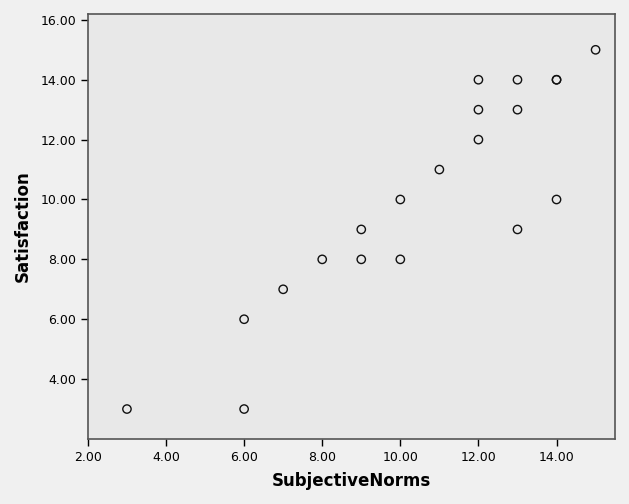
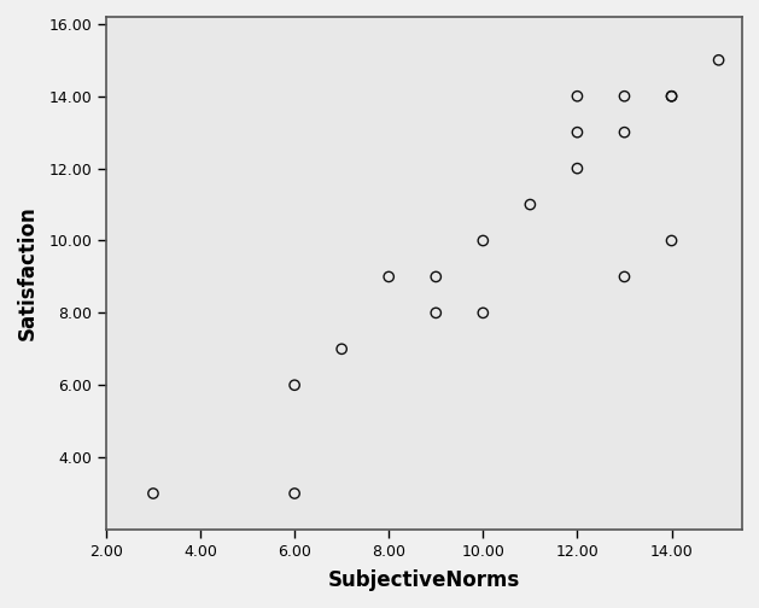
8.00: 8 -> 9
